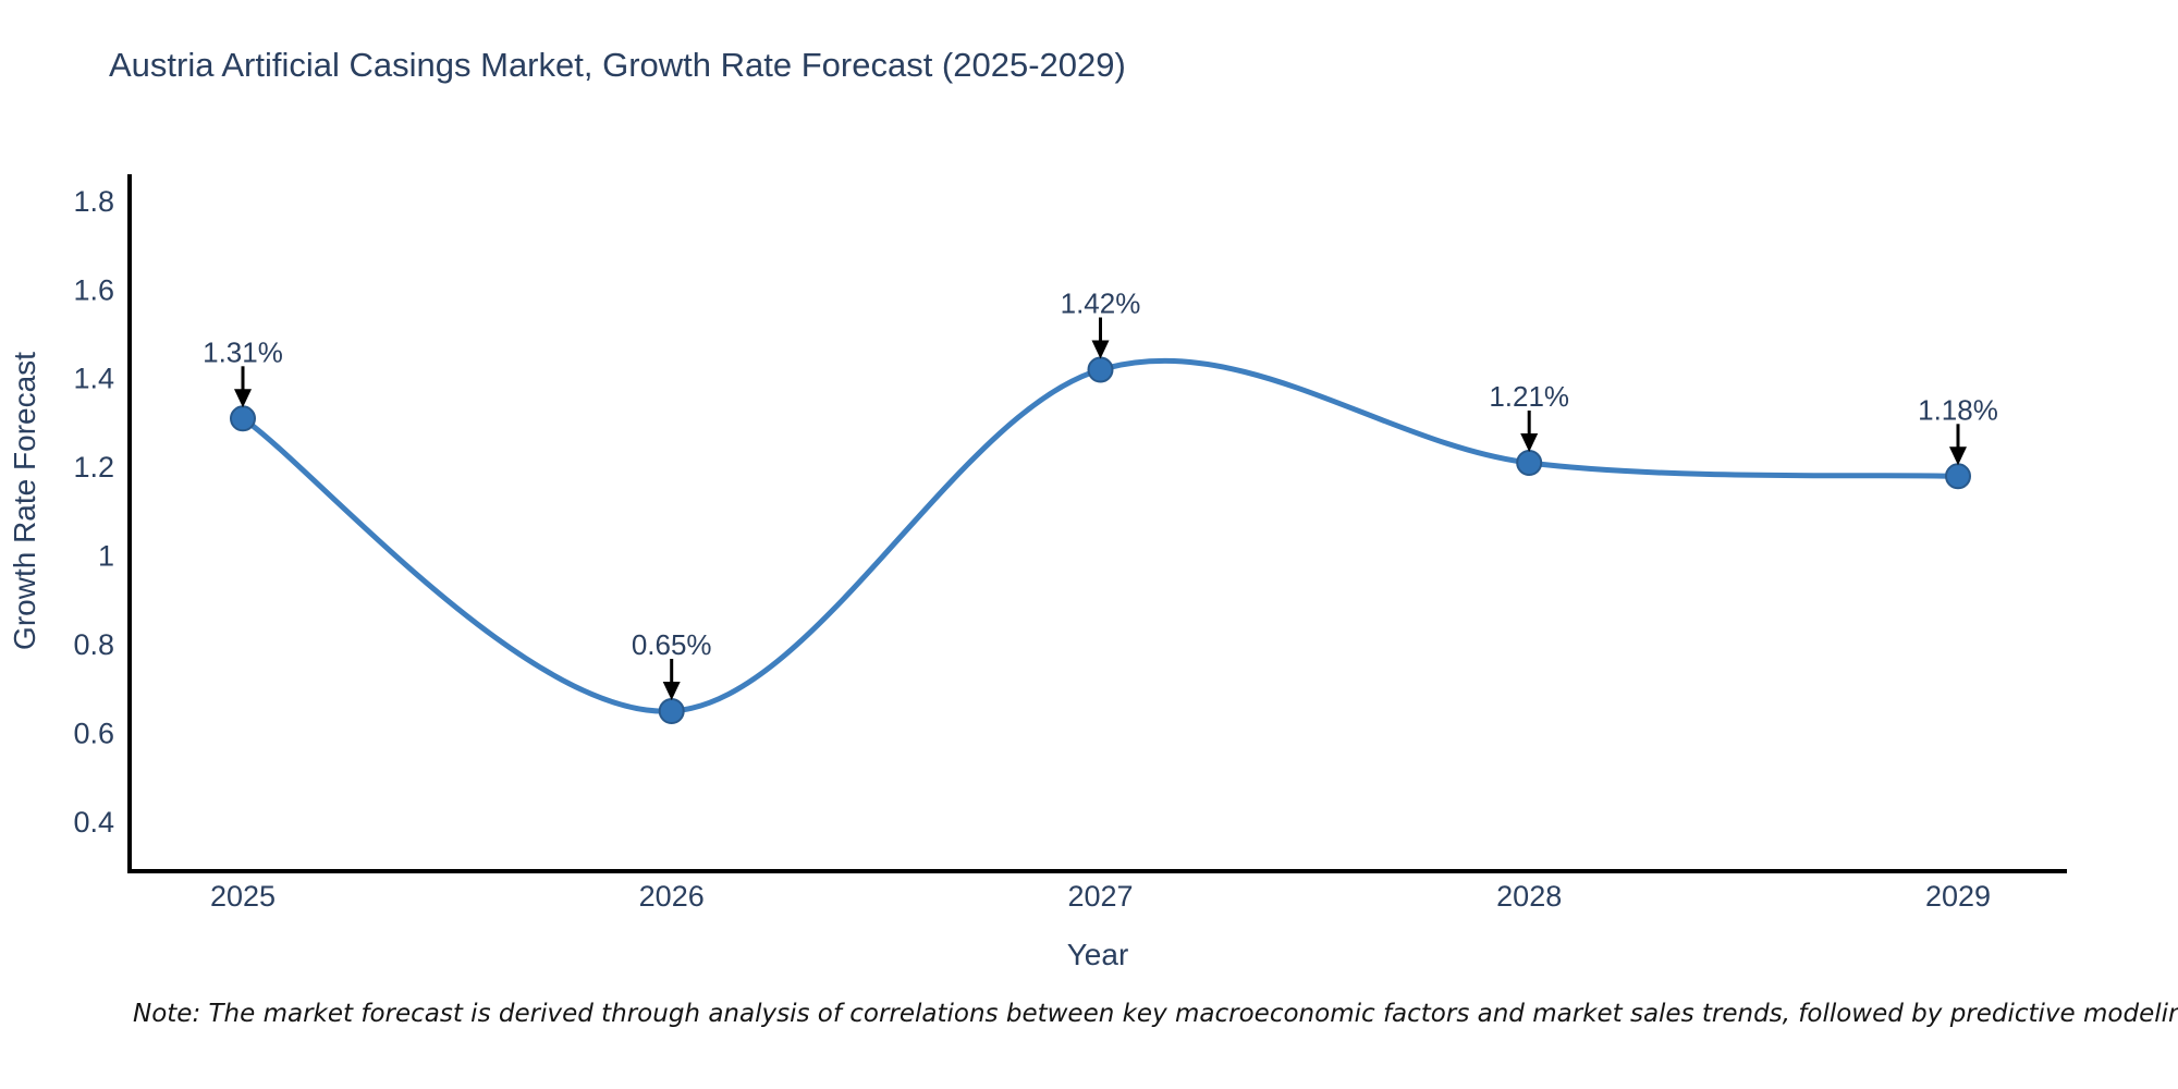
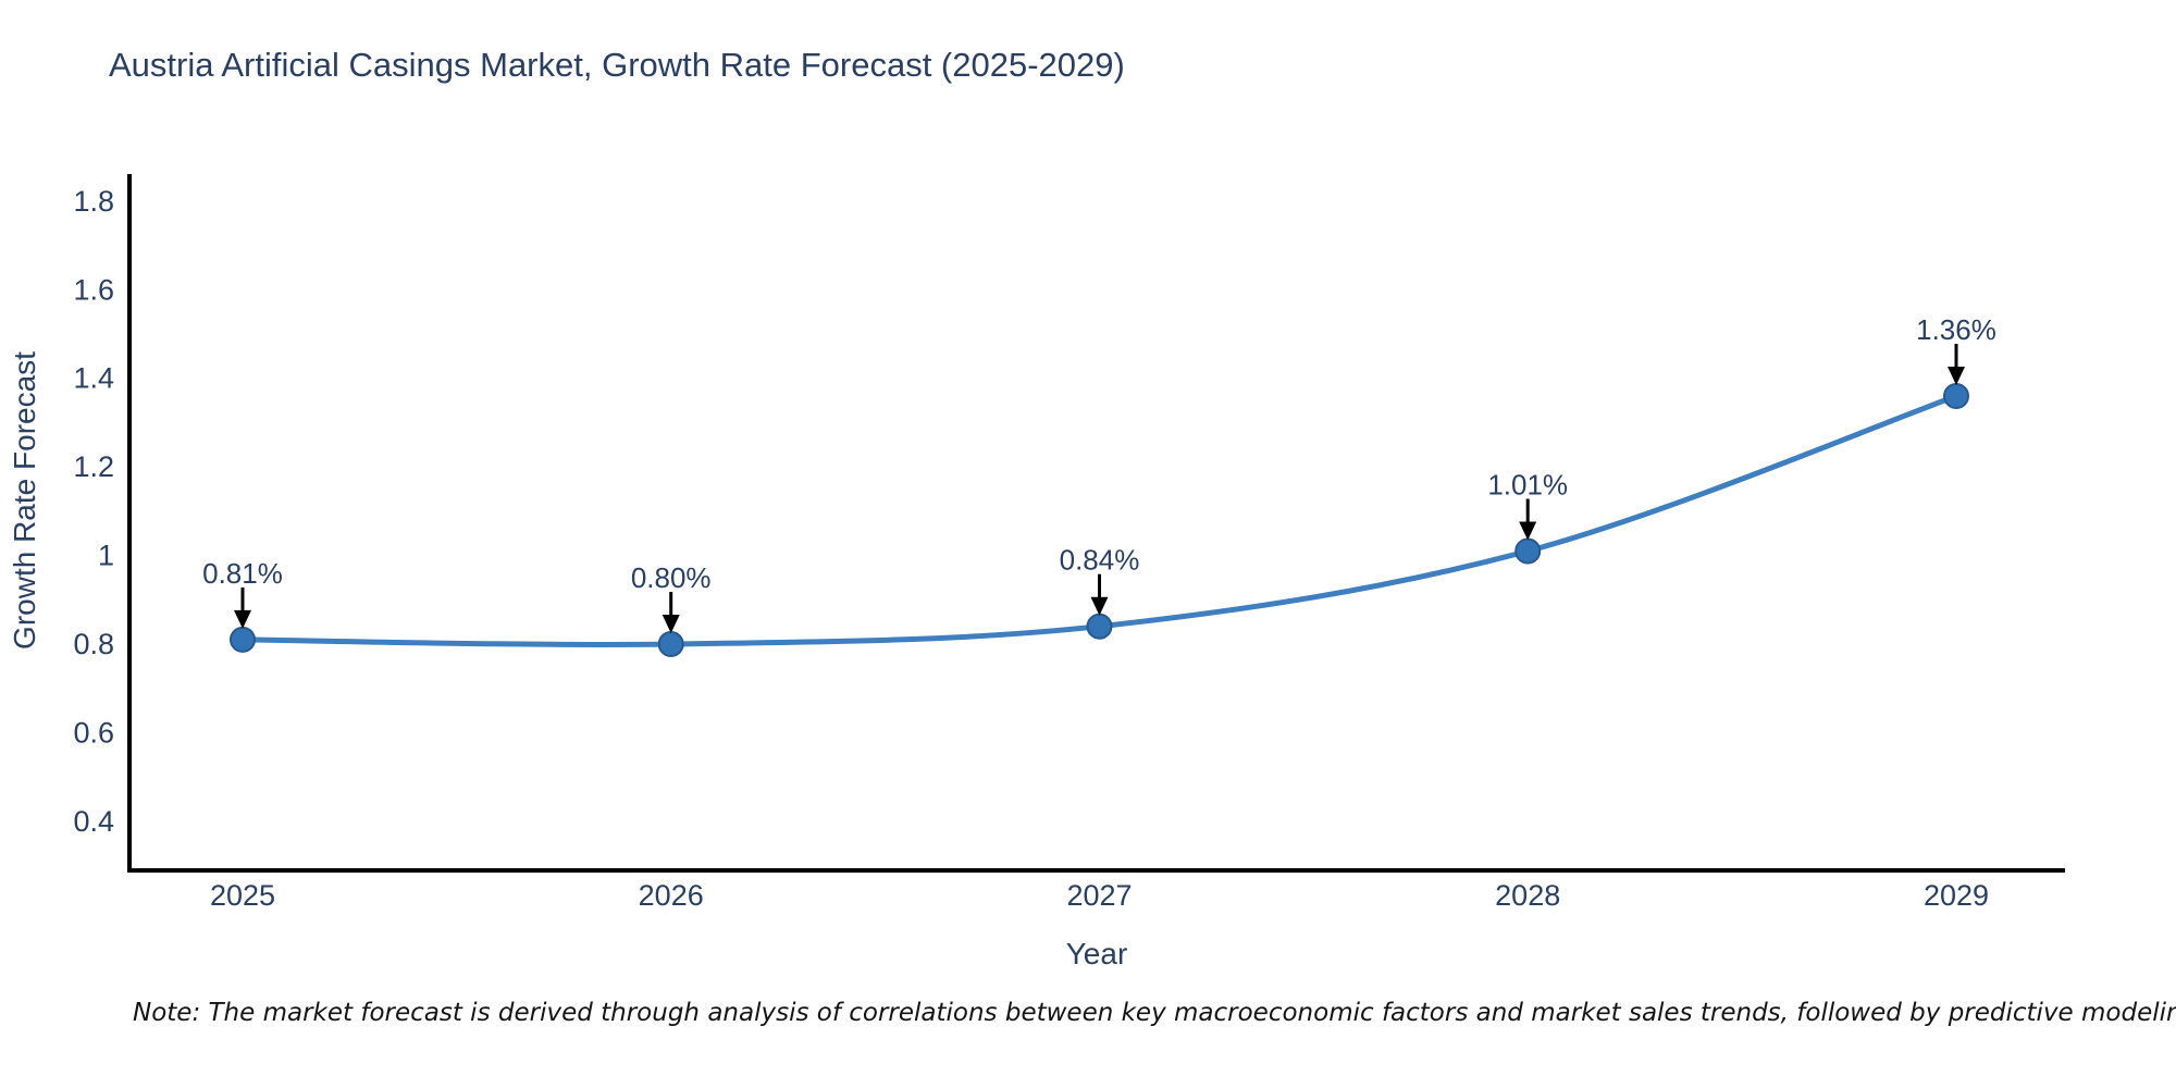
2025: 1.31% -> 0.81%
2026: 0.65% -> 0.80%
2027: 1.42% -> 0.84%
2028: 1.21% -> 1.01%
2029: 1.18% -> 1.36%
